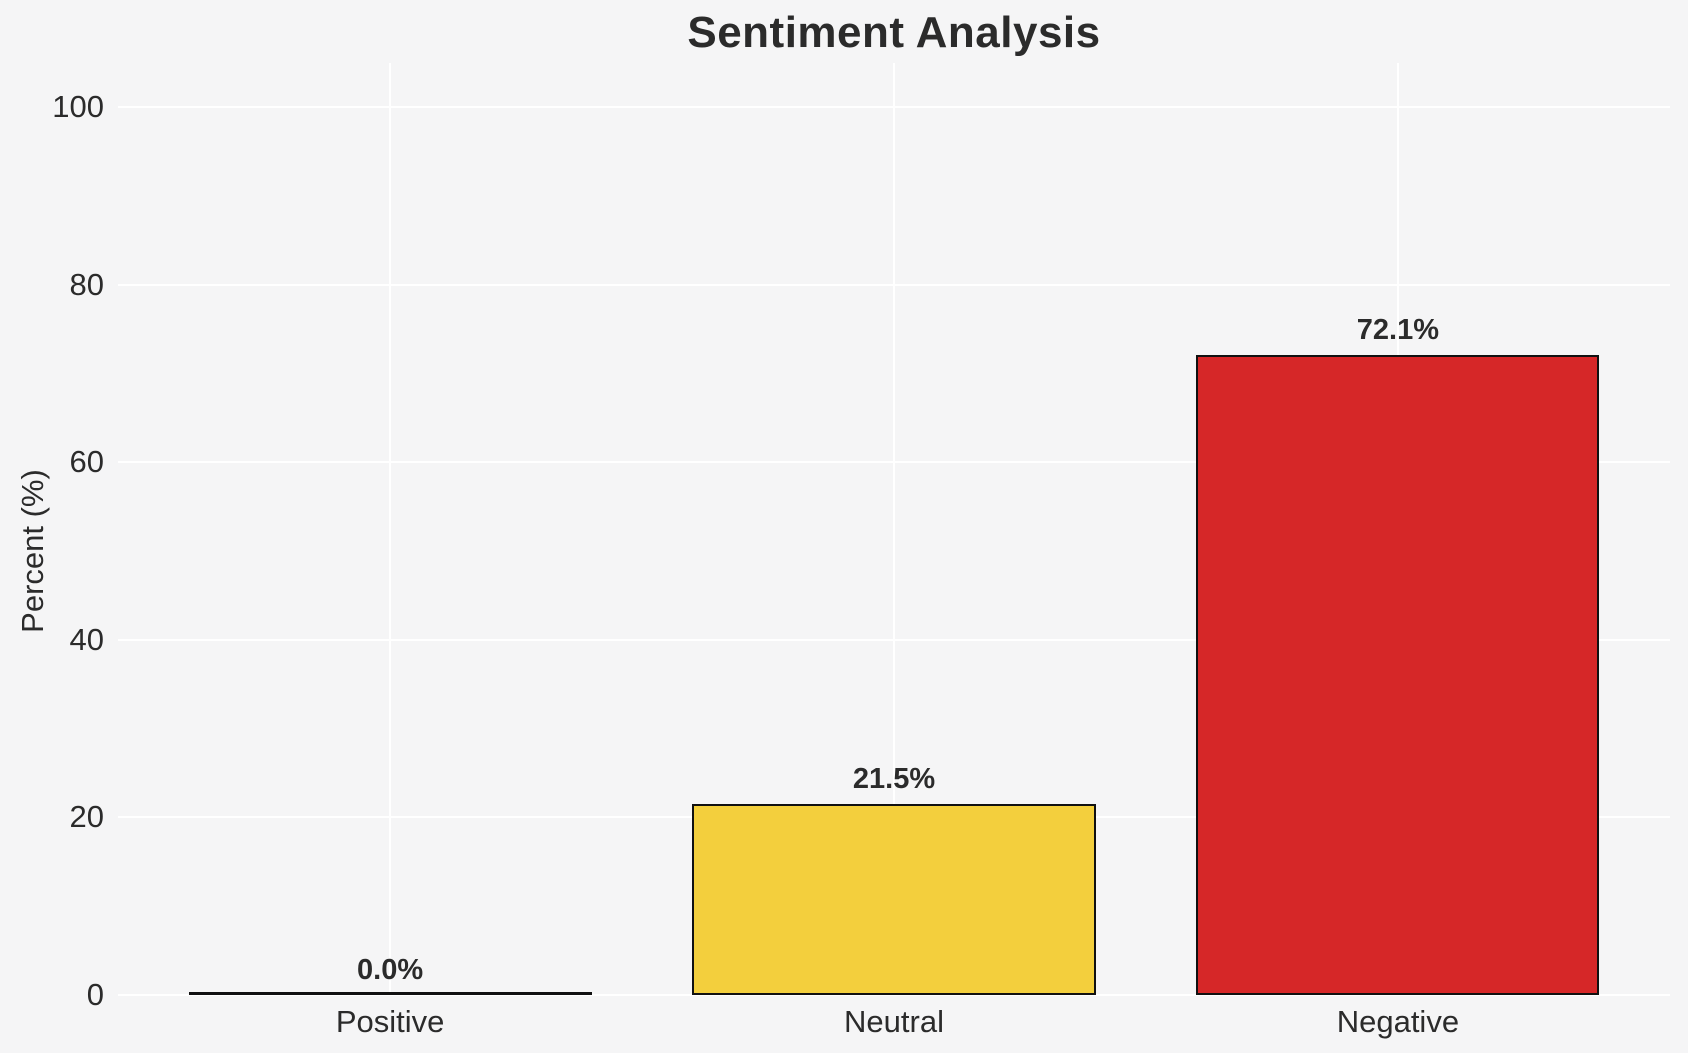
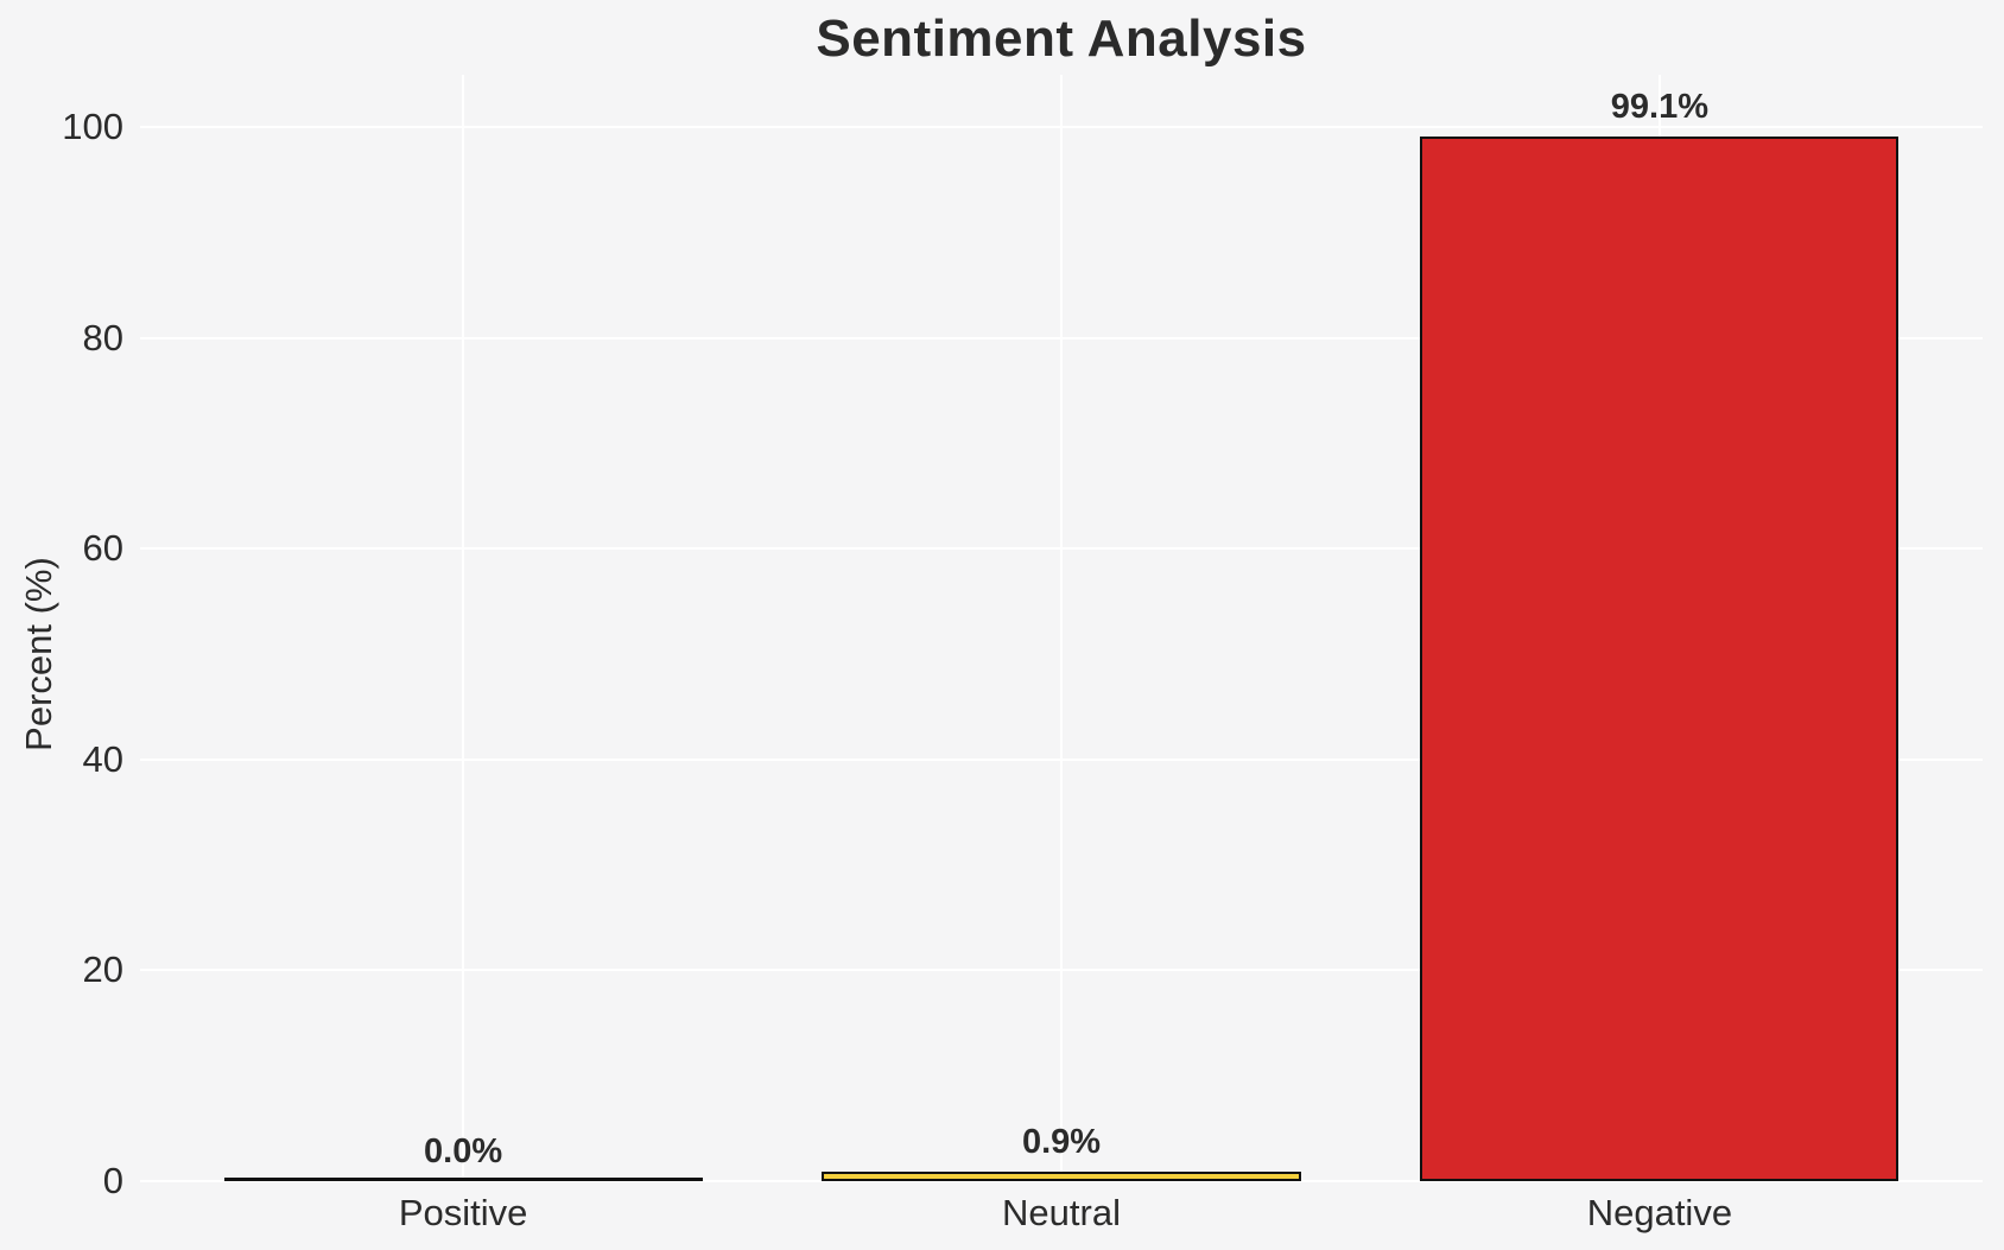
Neutral: 21.5% -> 0.9%
Negative: 72.1% -> 99.1%
